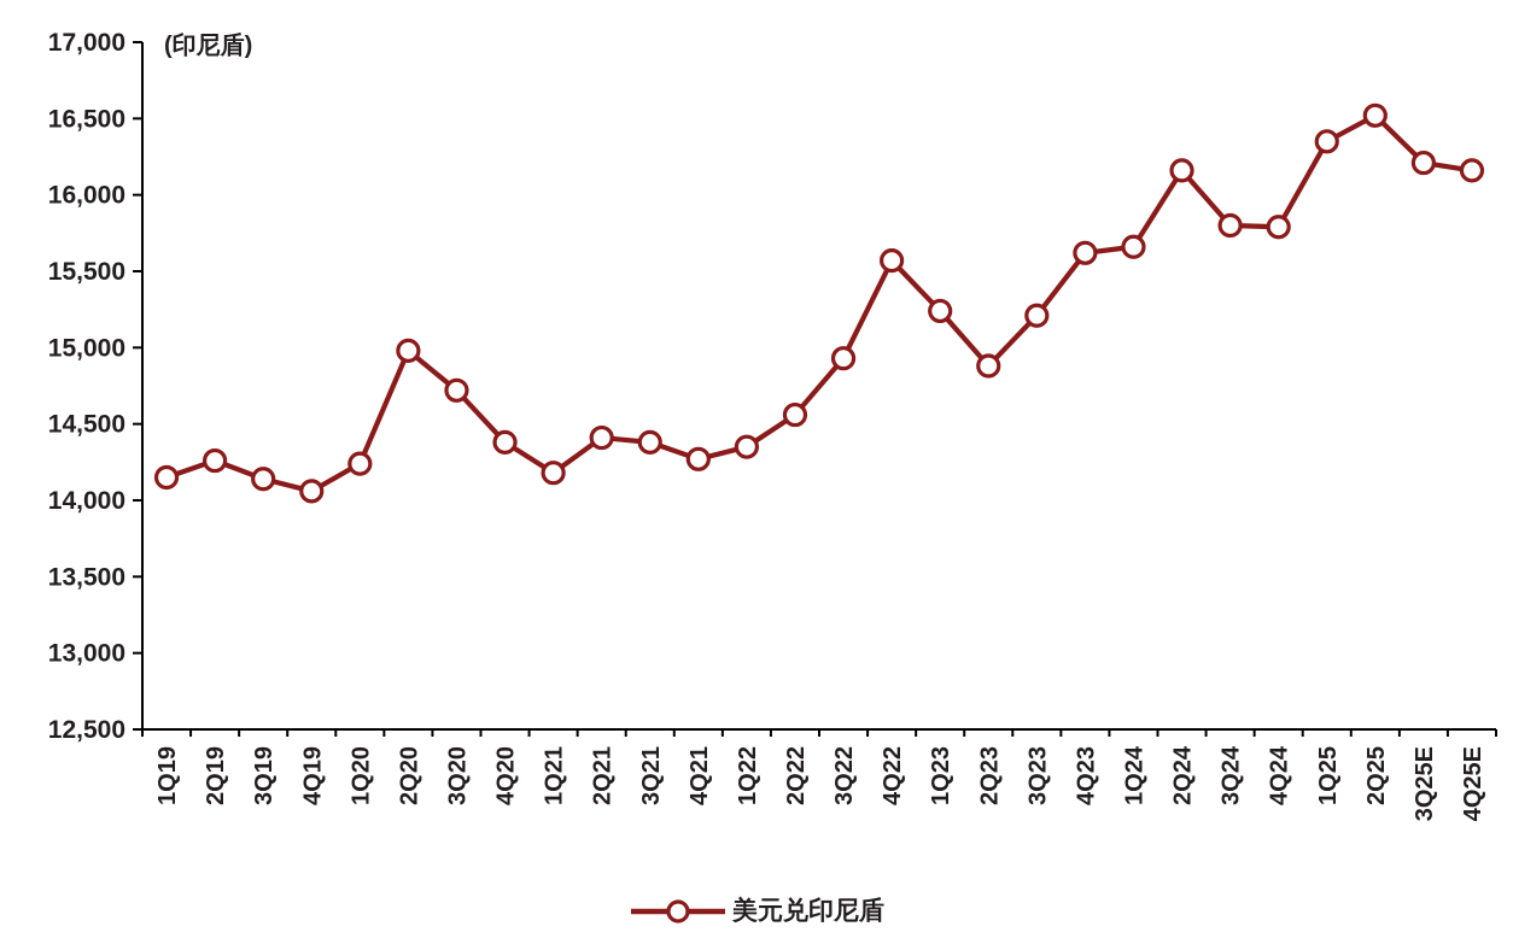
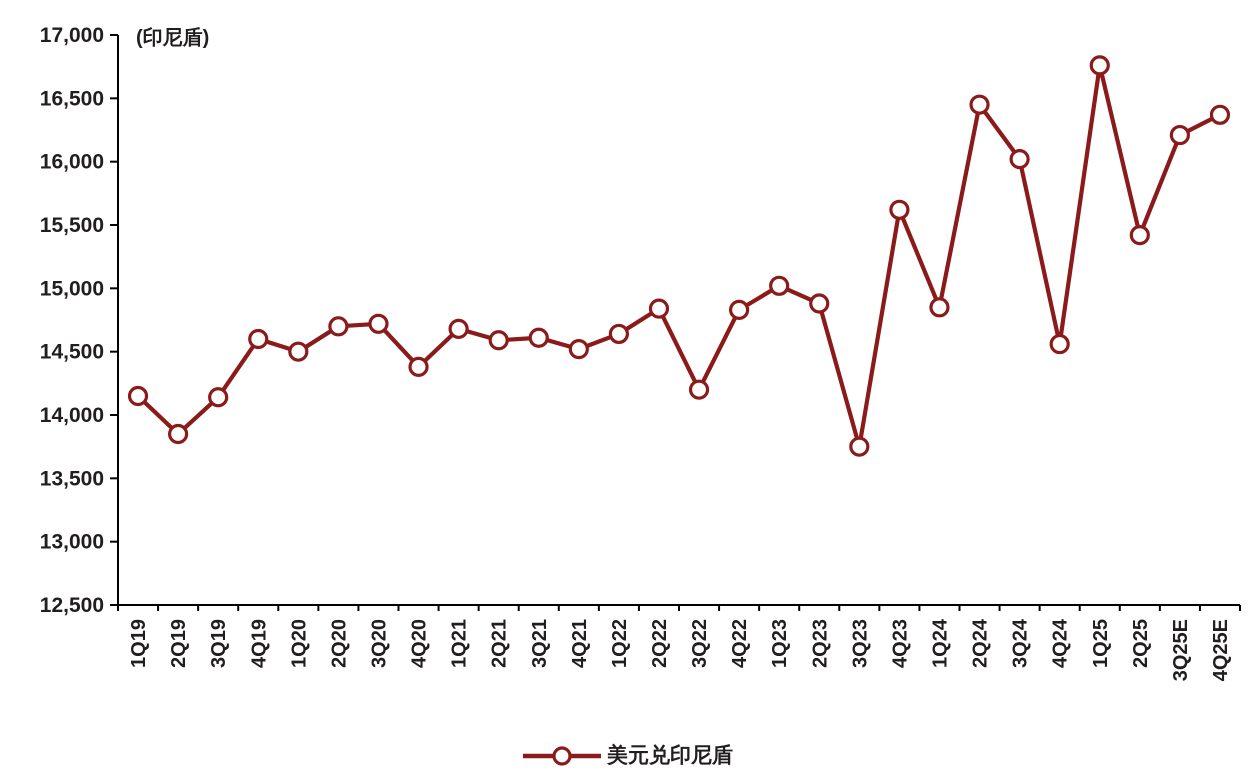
2Q19: 14260 -> 13850
4Q19: 14060 -> 14600
1Q20: 14240 -> 14500
2Q20: 14980 -> 14700
1Q21: 14180 -> 14680
2Q21: 14410 -> 14590
3Q21: 14380 -> 14610
4Q21: 14270 -> 14520
1Q22: 14350 -> 14640
2Q22: 14560 -> 14840
3Q22: 14930 -> 14200
4Q22: 15570 -> 14830
1Q23: 15240 -> 15020
3Q23: 15210 -> 13750
1Q24: 15660 -> 14850
2Q24: 16160 -> 16450
3Q24: 15800 -> 16020
4Q24: 15790 -> 14560
1Q25: 16350 -> 16760
2Q25: 16520 -> 15420
4Q25E: 16160 -> 16370
